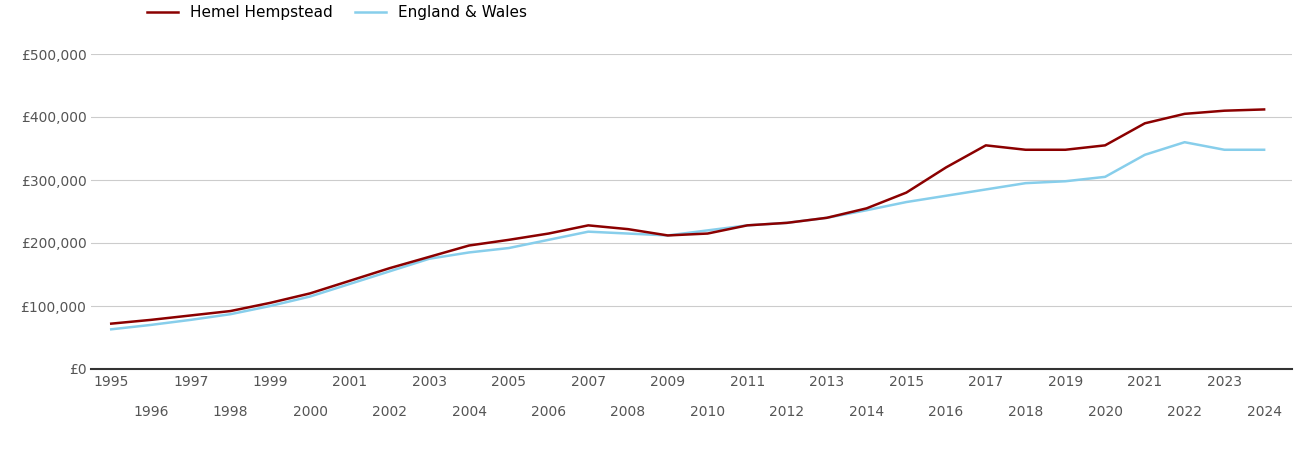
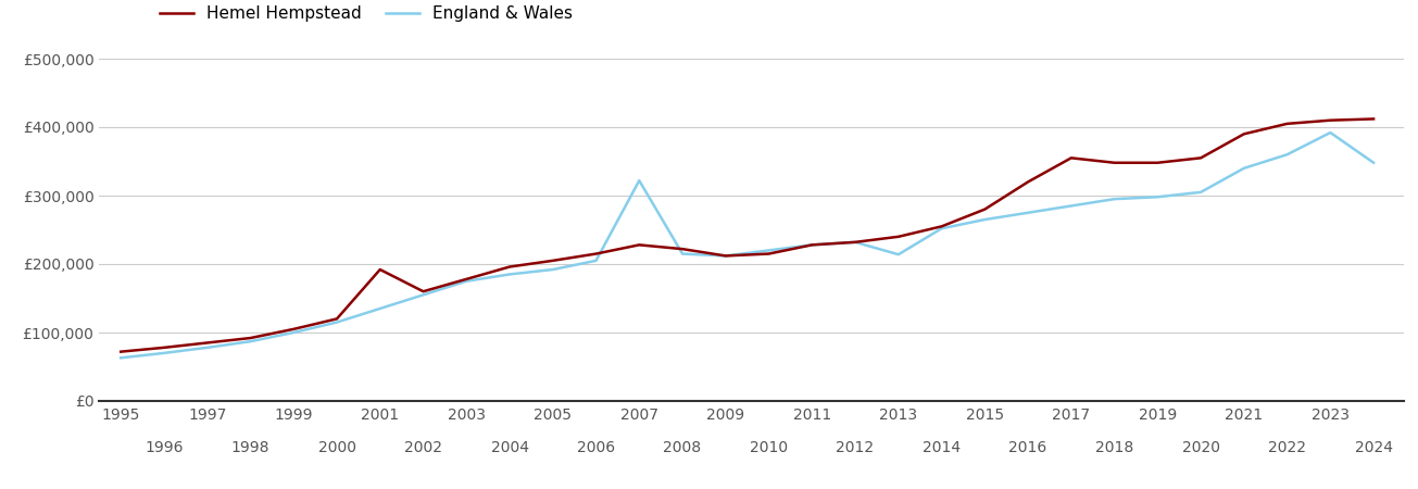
Hemel Hempstead/2001: £140,000 -> £192,000
England & Wales/2007: £218,000 -> £322,000
England & Wales/2013: £240,000 -> £214,000
England & Wales/2023: £348,000 -> £392,000
